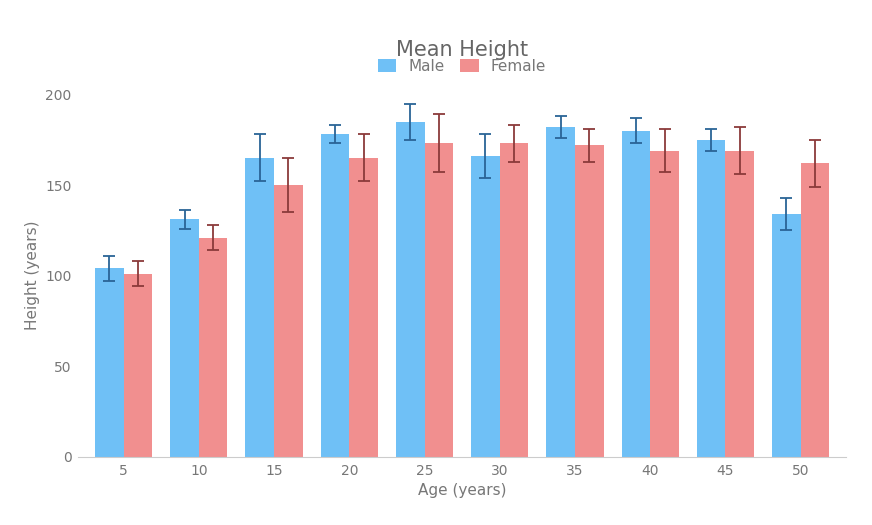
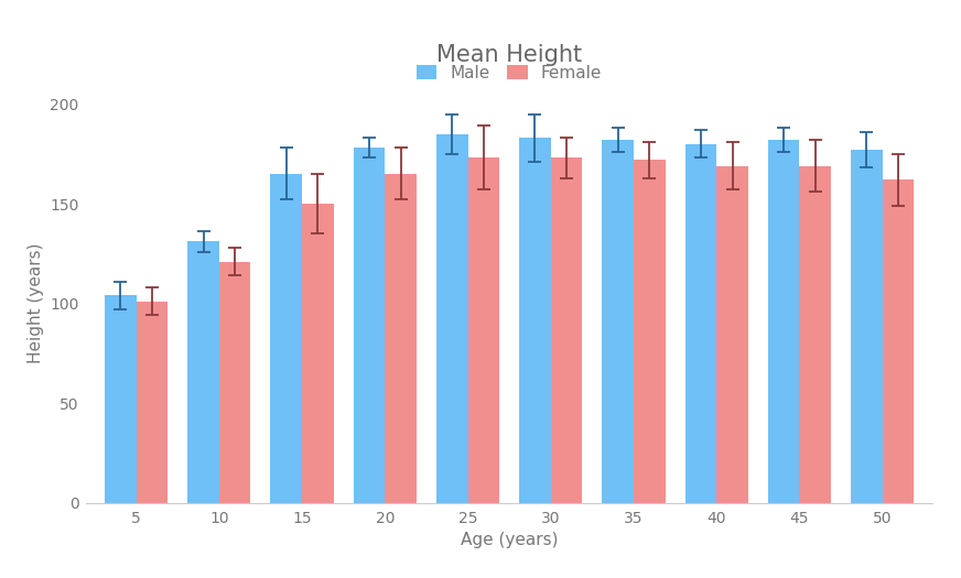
Male/30: 166 -> 183
Male/45: 175 -> 182
Male/50: 134 -> 177
